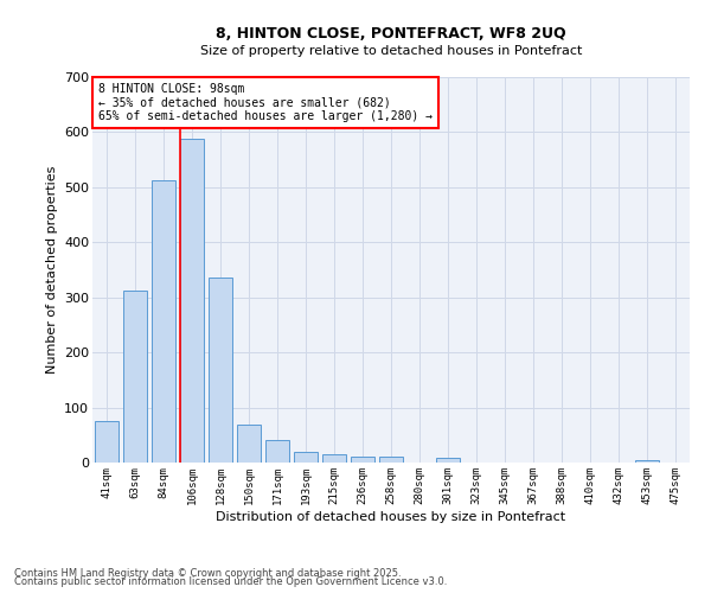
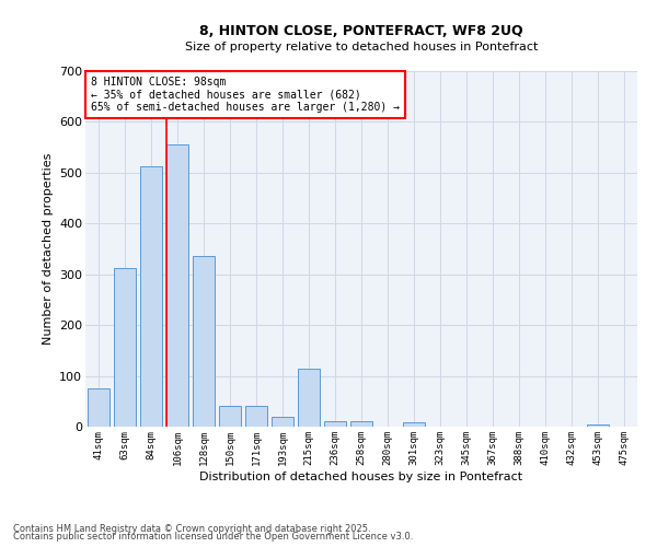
106sqm: 588 -> 555
150sqm: 68 -> 40
215sqm: 15 -> 115
